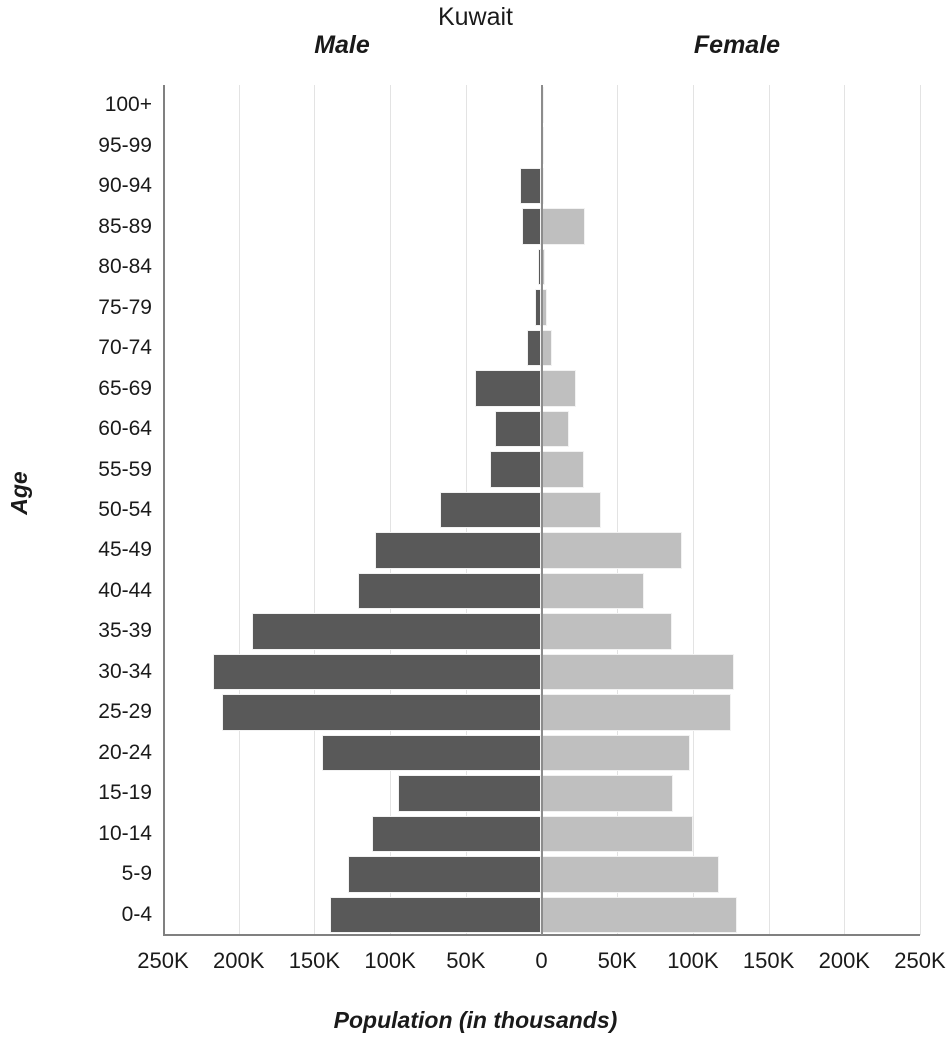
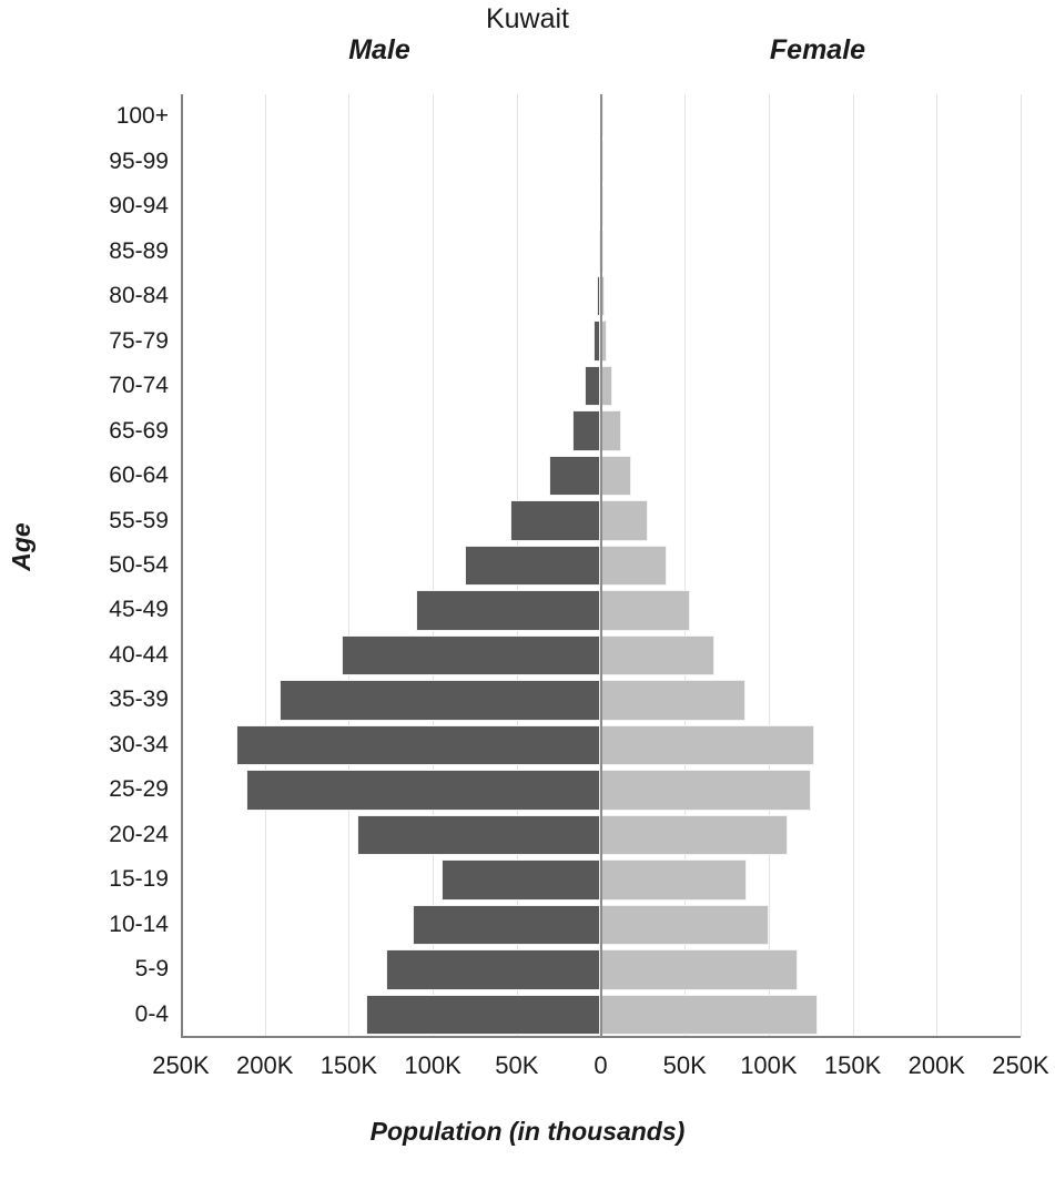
Female/20-24: 98K -> 111K
Male/40-44: 121K -> 154K
Female/45-49: 93K -> 53K
Male/50-54: 67K -> 81K
Male/55-59: 34K -> 54K
Male/65-69: 44K -> 17K
Female/65-69: 23K -> 12K
Male/85-89: 13K -> 1K
Female/85-89: 29K -> 1K
Male/90-94: 14K -> 1K
